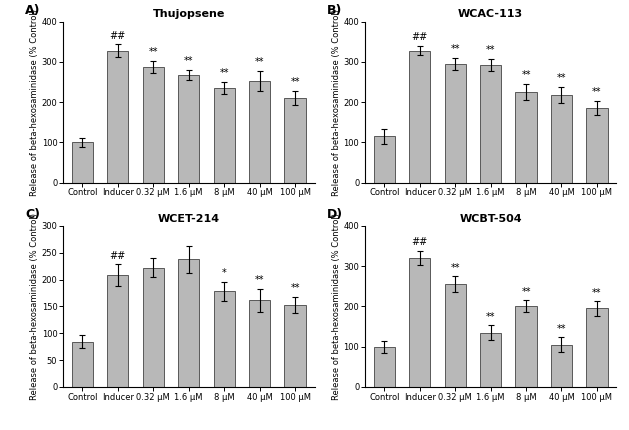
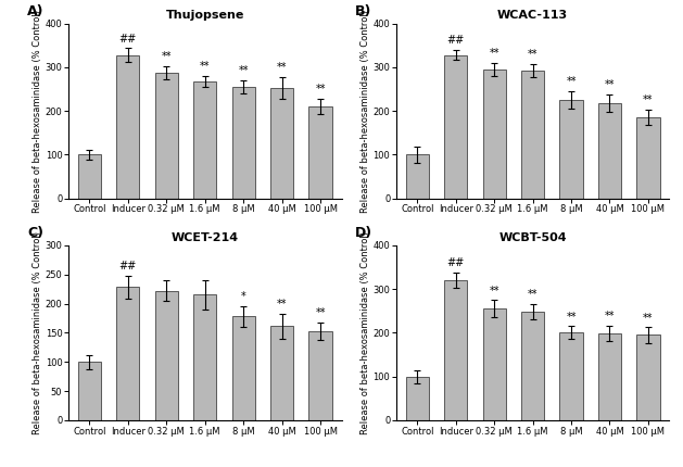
Thujopsene/8 μM: 235 -> 255
WCAC-113/Control: 115 -> 100
WCET-214/Control: 84 -> 100
WCET-214/Inducer: 208 -> 228
WCET-214/1.6 μM: 238 -> 215
WCBT-504/1.6 μM: 135 -> 248
WCBT-504/40 μM: 105 -> 198
